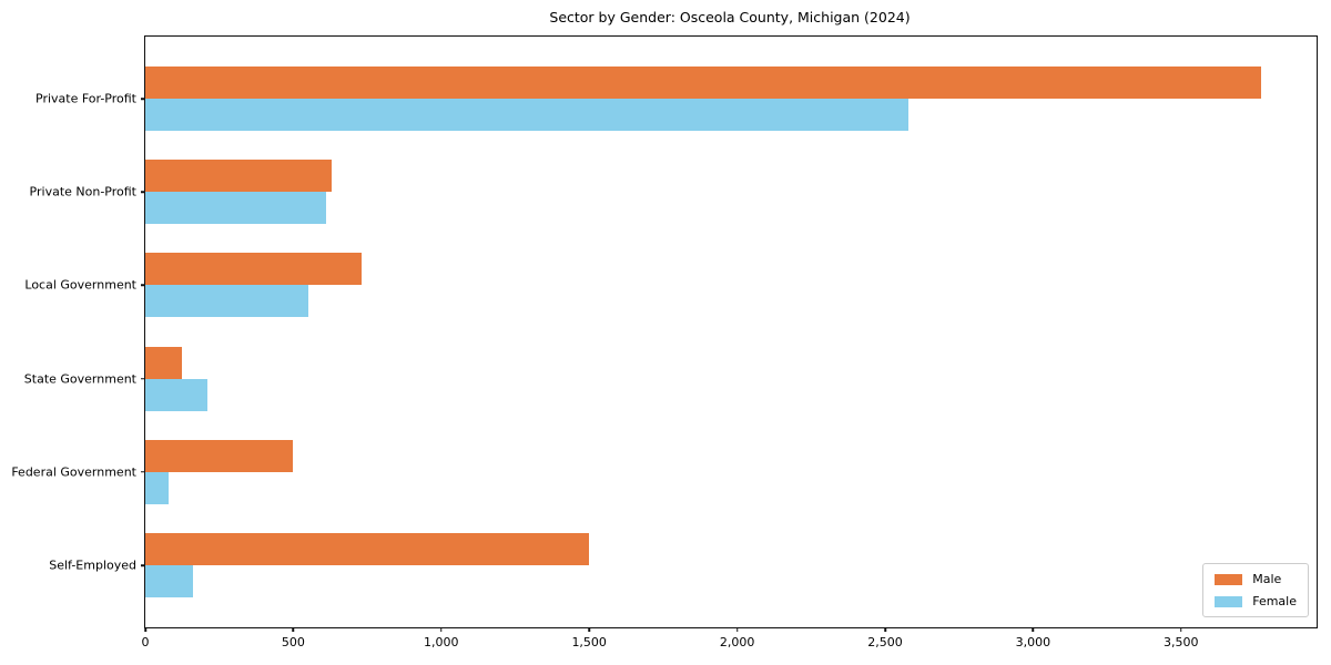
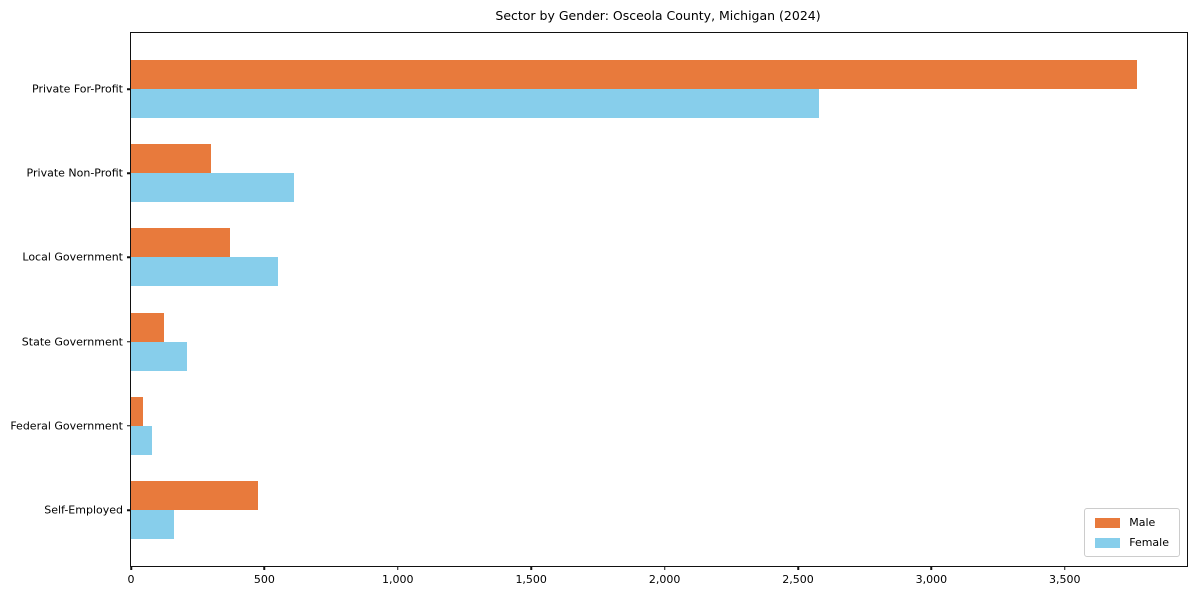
Male/Private Non-Profit: 630 -> 300
Male/Local Government: 730 -> 370
Male/Federal Government: 500 -> 40
Male/Self-Employed: 1500 -> 480
